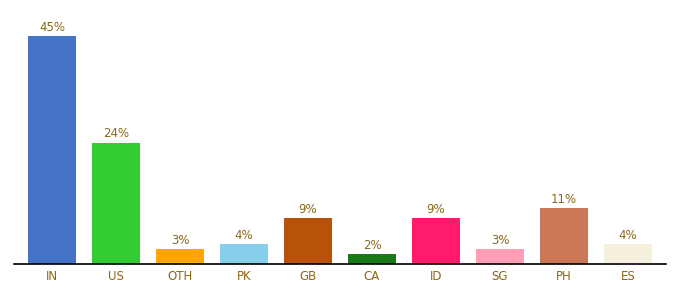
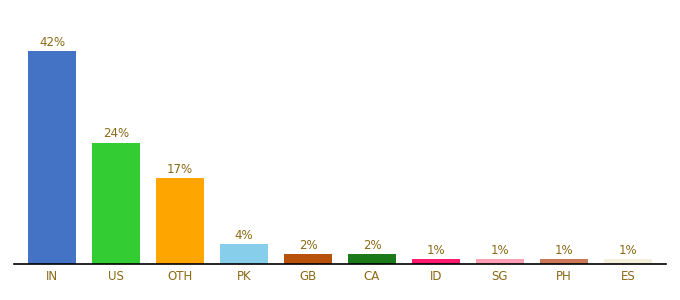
IN: 45% -> 42%
OTH: 3% -> 17%
GB: 9% -> 2%
ID: 9% -> 1%
SG: 3% -> 1%
PH: 11% -> 1%
ES: 4% -> 1%
